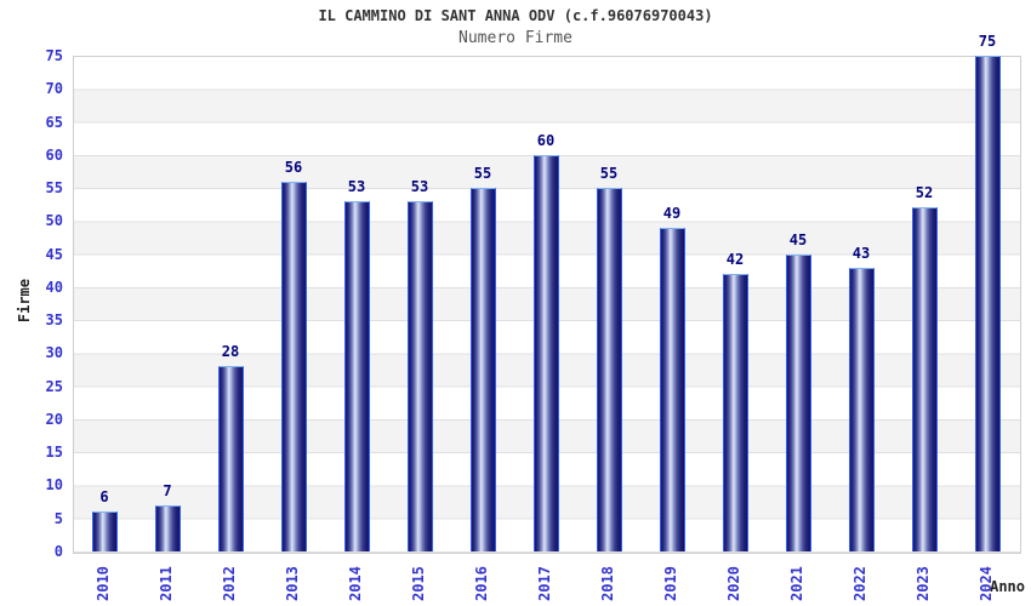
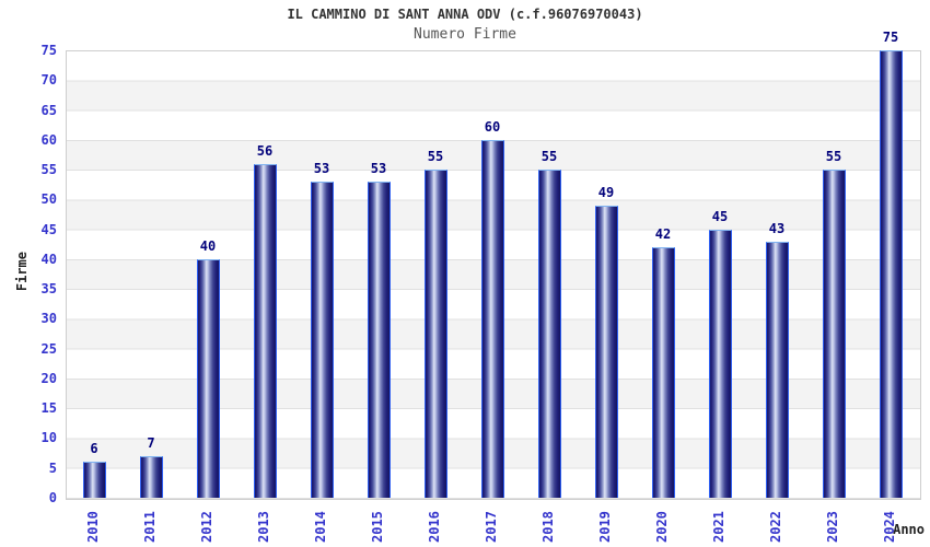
2012: 28 -> 40
2023: 52 -> 55
